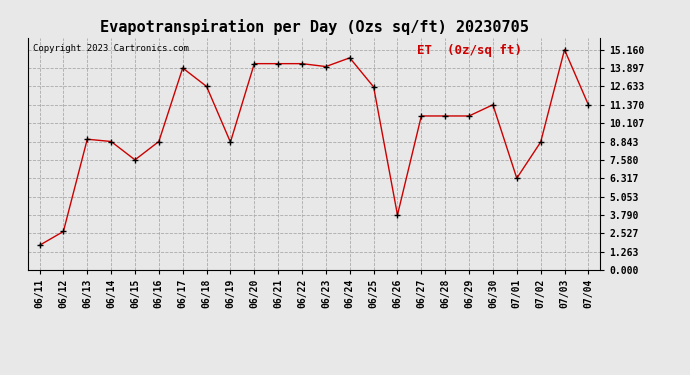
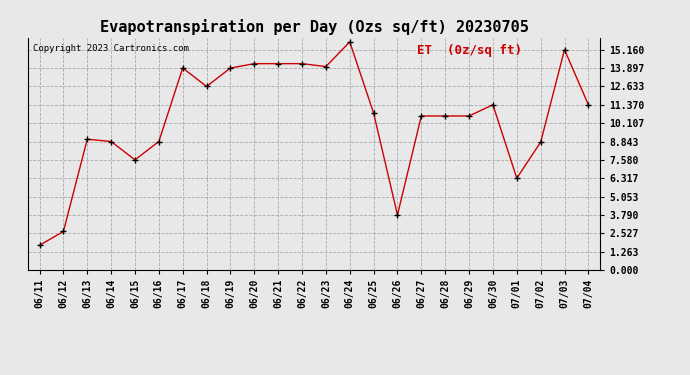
06/19: 8.8 -> 13.9
06/24: 14.6 -> 15.7
06/25: 12.6 -> 10.8
